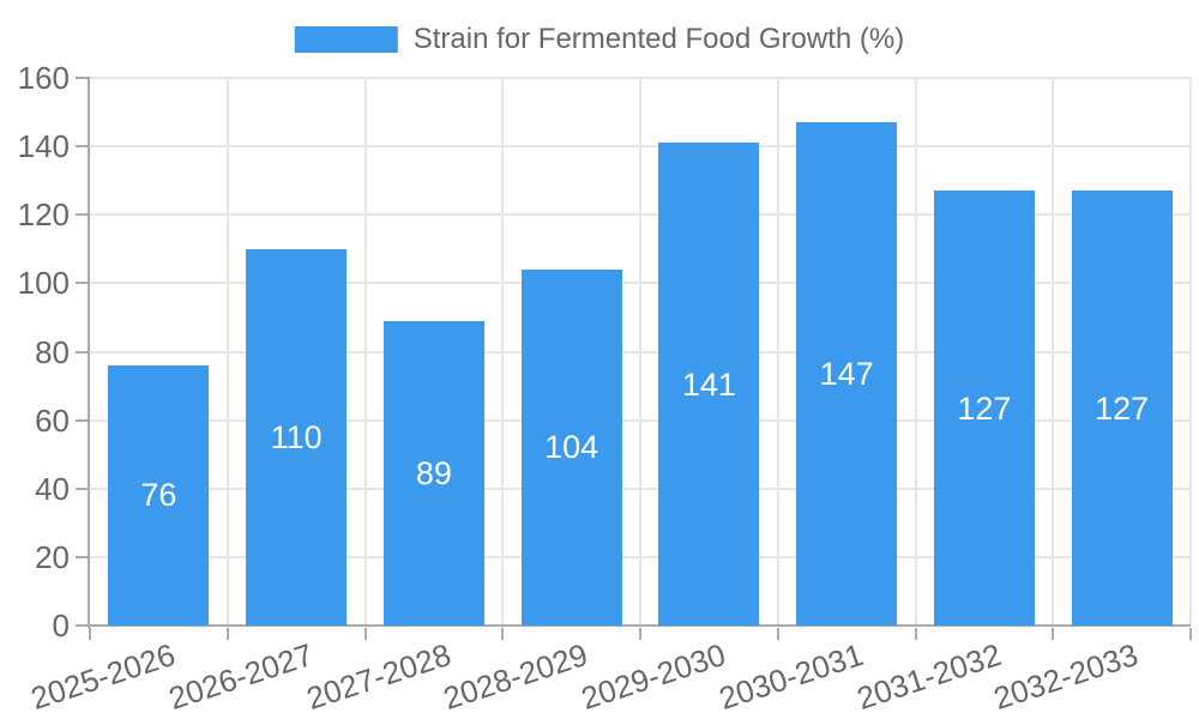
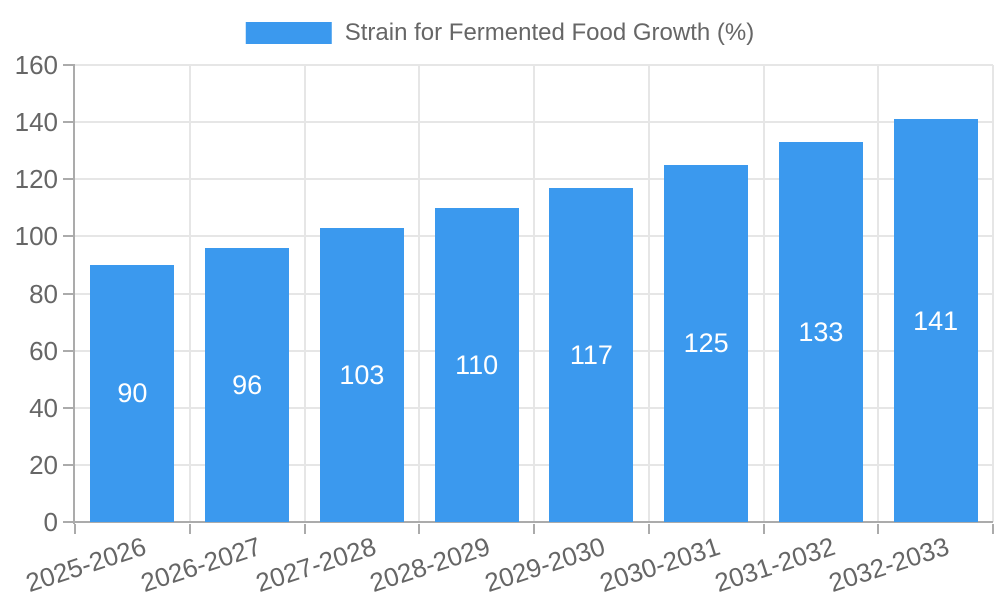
2025-2026: 76 -> 90
2026-2027: 110 -> 96
2027-2028: 89 -> 103
2028-2029: 104 -> 110
2029-2030: 141 -> 117
2030-2031: 147 -> 125
2031-2032: 127 -> 133
2032-2033: 127 -> 141
